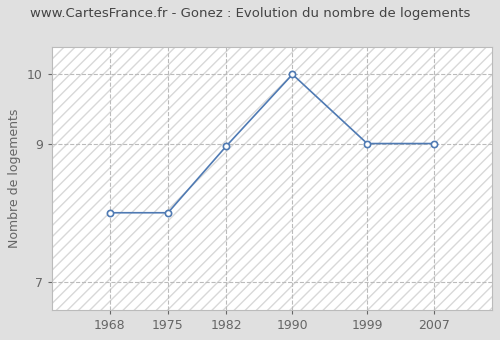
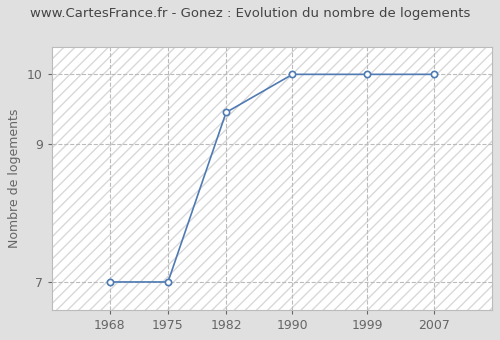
1968: 8.00 -> 7.00
1975: 8.00 -> 7.00
1982: 8.96 -> 9.45
1999: 9.00 -> 10.00
2007: 9.00 -> 10.00
